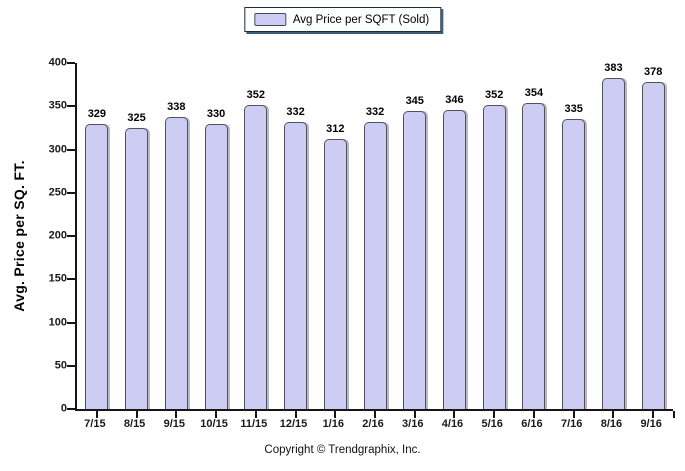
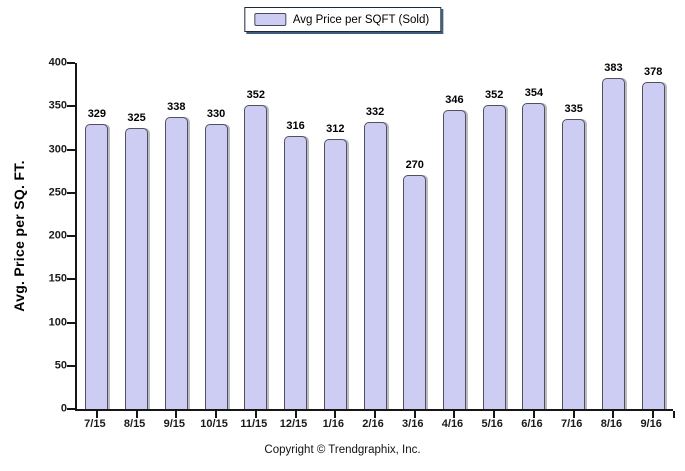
12/15: 332 -> 316
3/16: 345 -> 270
